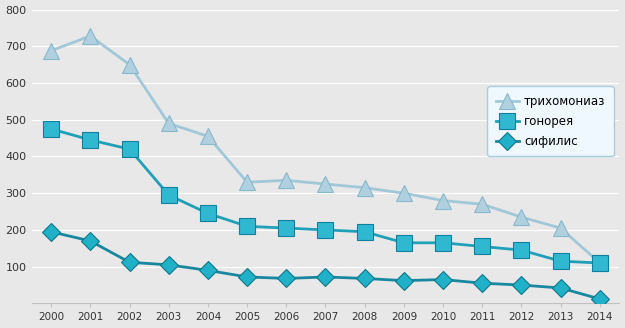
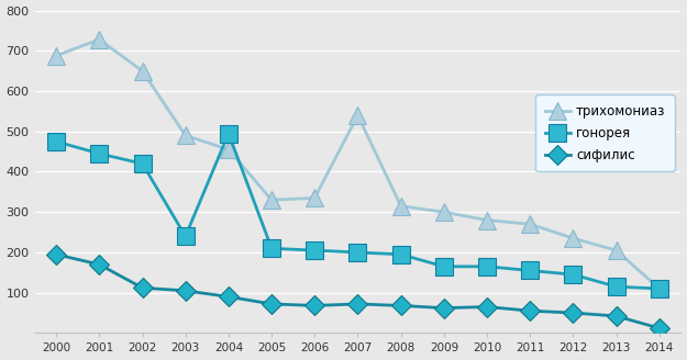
гонорея/2003: 295 -> 240
гонорея/2004: 245 -> 495
трихомониаз/2007: 325 -> 540
